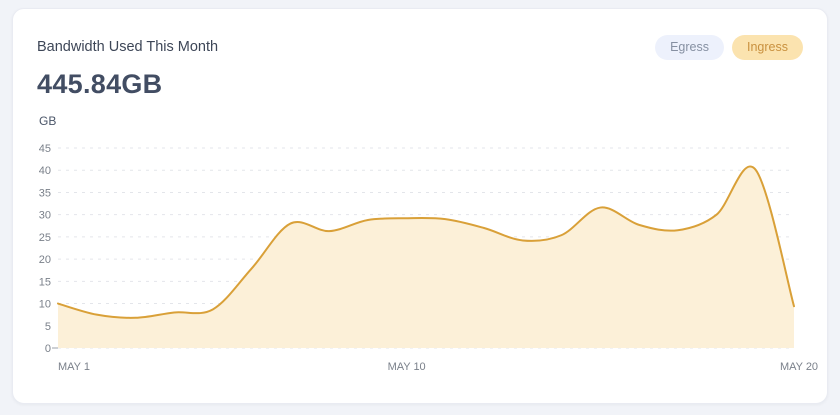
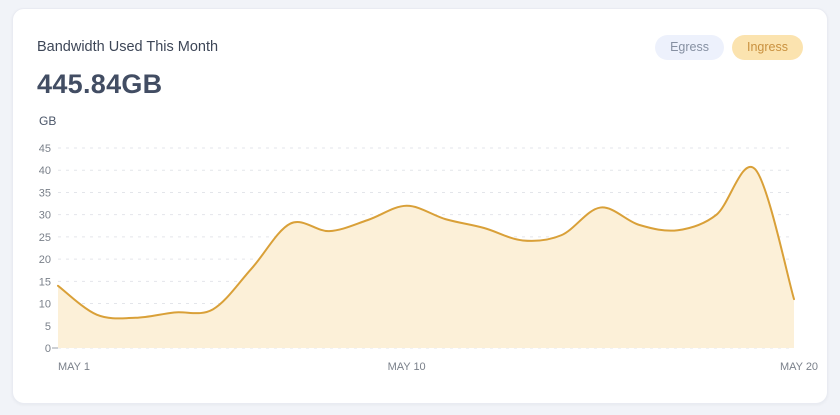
MAY 1: 10 -> 14
MAY 10: 29 -> 32
MAY 20: 9 -> 11
